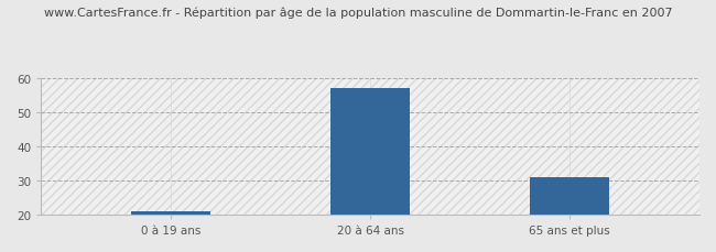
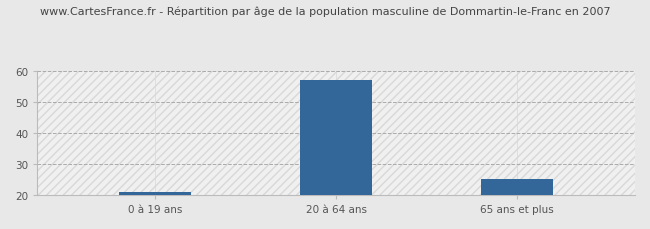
65 ans et plus: 31 -> 25
